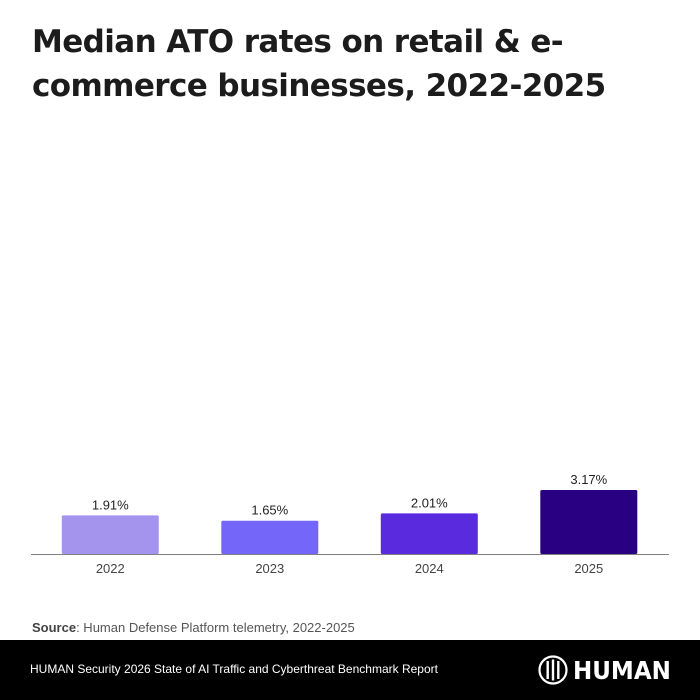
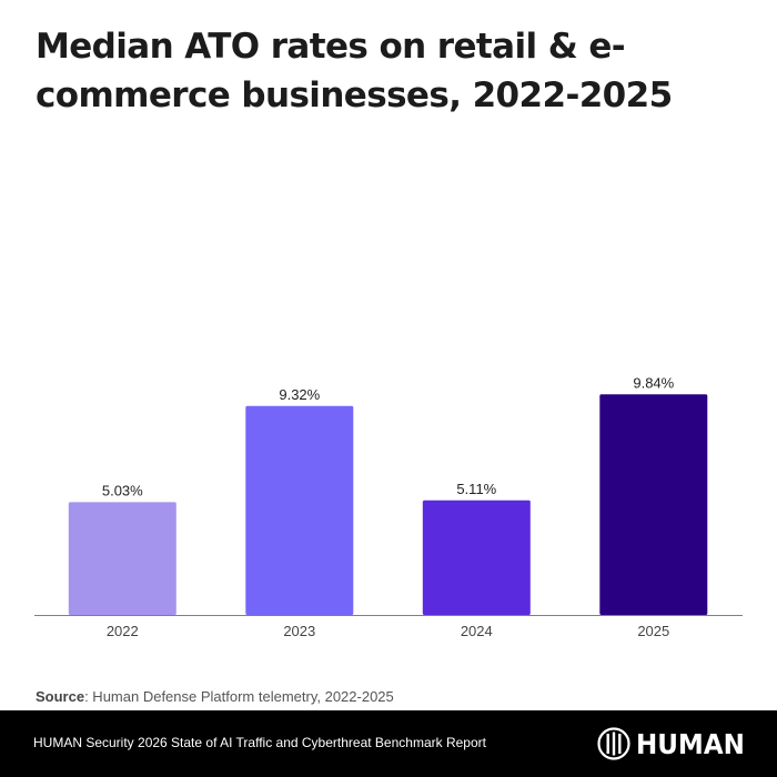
2022: 1.91% -> 5.03%
2023: 1.65% -> 9.32%
2024: 2.01% -> 5.11%
2025: 3.17% -> 9.84%
